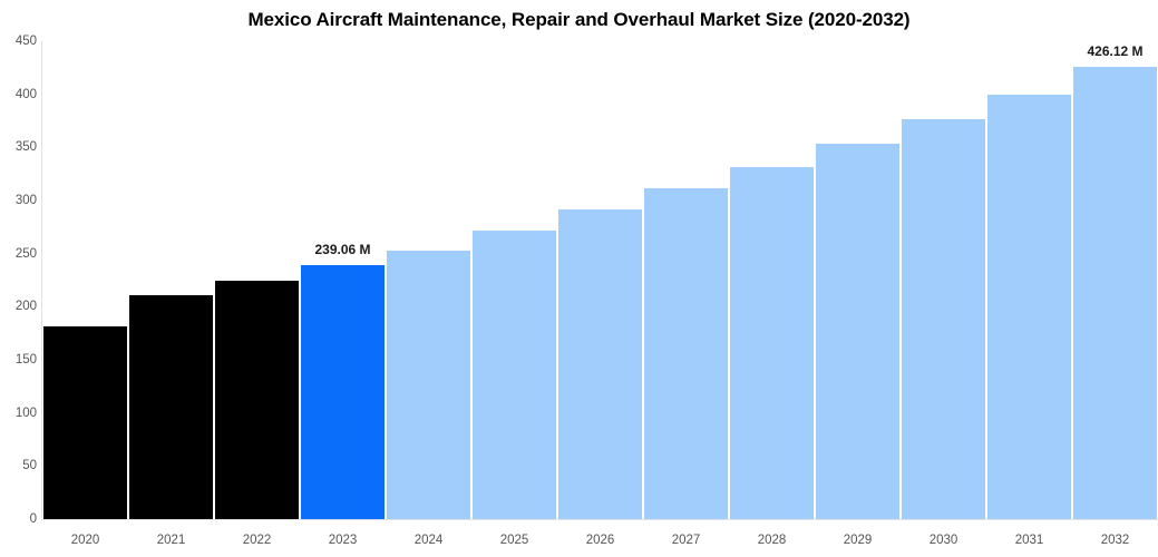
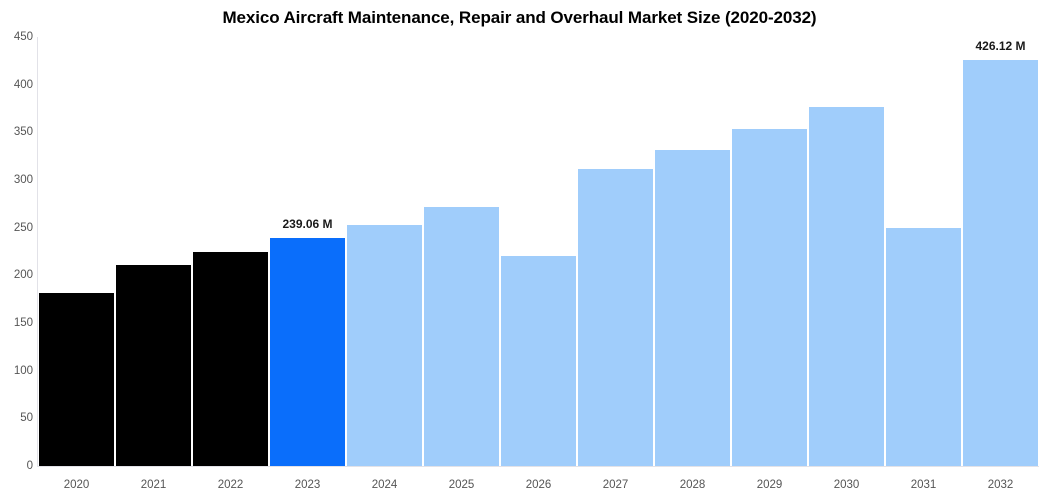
2026: 290 -> 220
2031: 400 -> 250
